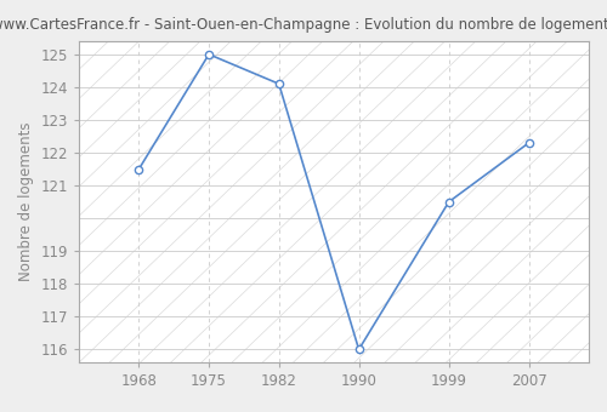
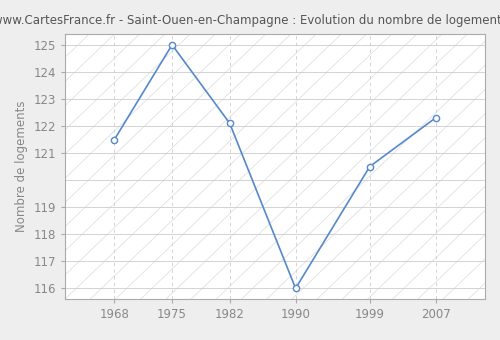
1982: 124.1 -> 122.1
